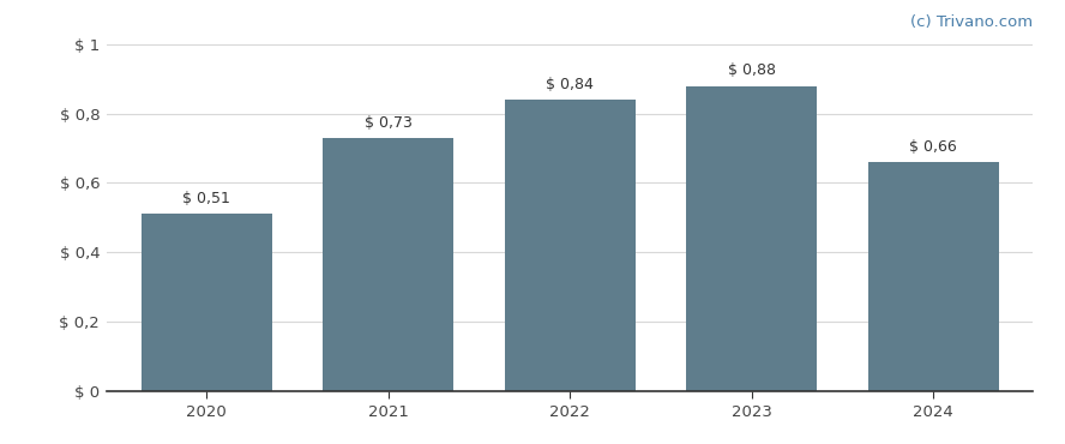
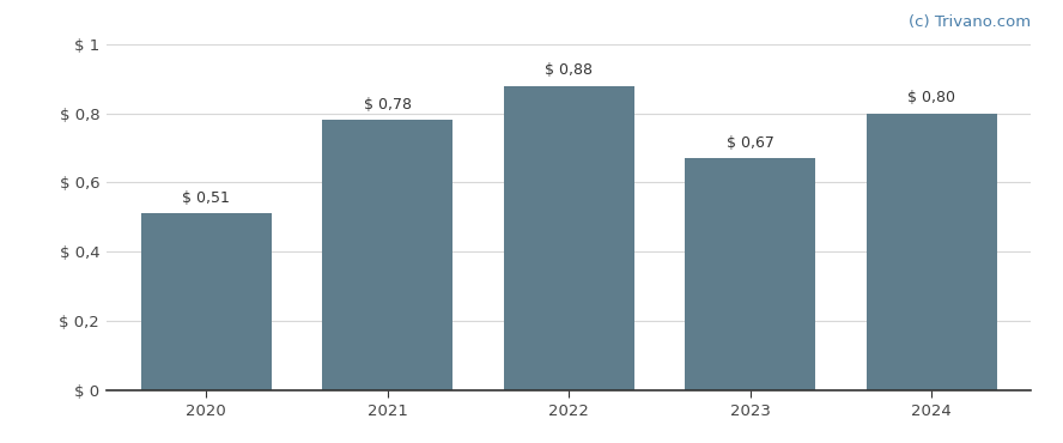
2021: 0,73 -> 0,78
2022: 0,84 -> 0,88
2023: 0,88 -> 0,67
2024: 0,66 -> 0,80
